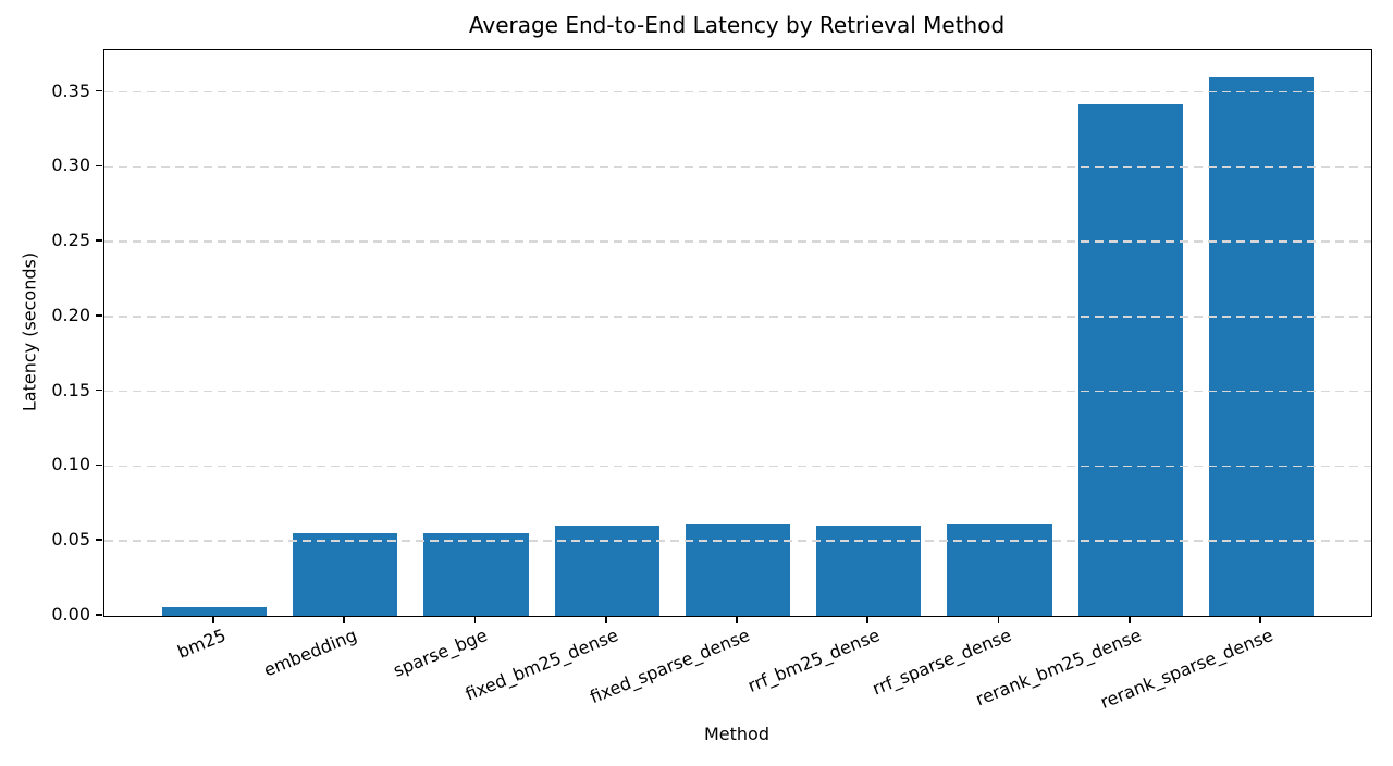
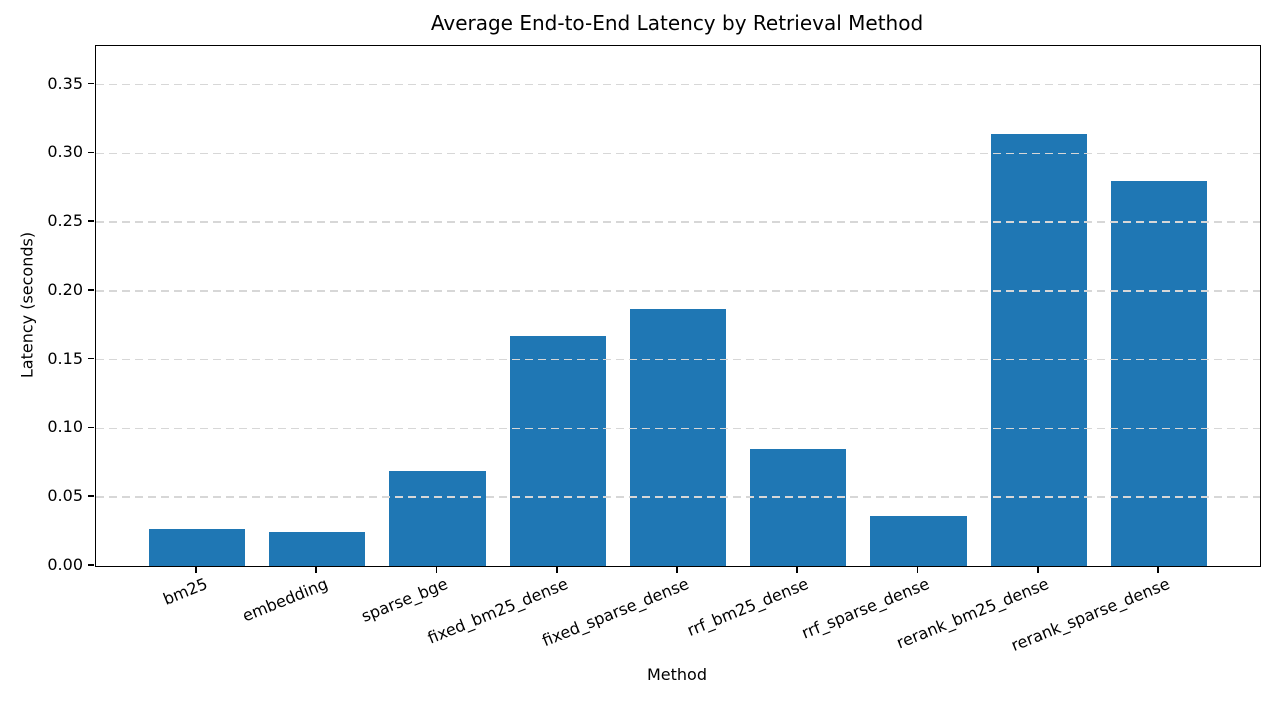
bm25: 0.006 -> 0.027
embedding: 0.055 -> 0.025
sparse_bge: 0.055 -> 0.069
fixed_bm25_dense: 0.060 -> 0.167
fixed_sparse_dense: 0.061 -> 0.187
rrf_bm25_dense: 0.060 -> 0.085
rrf_sparse_dense: 0.061 -> 0.036
rerank_bm25_dense: 0.342 -> 0.314
rerank_sparse_dense: 0.360 -> 0.280
